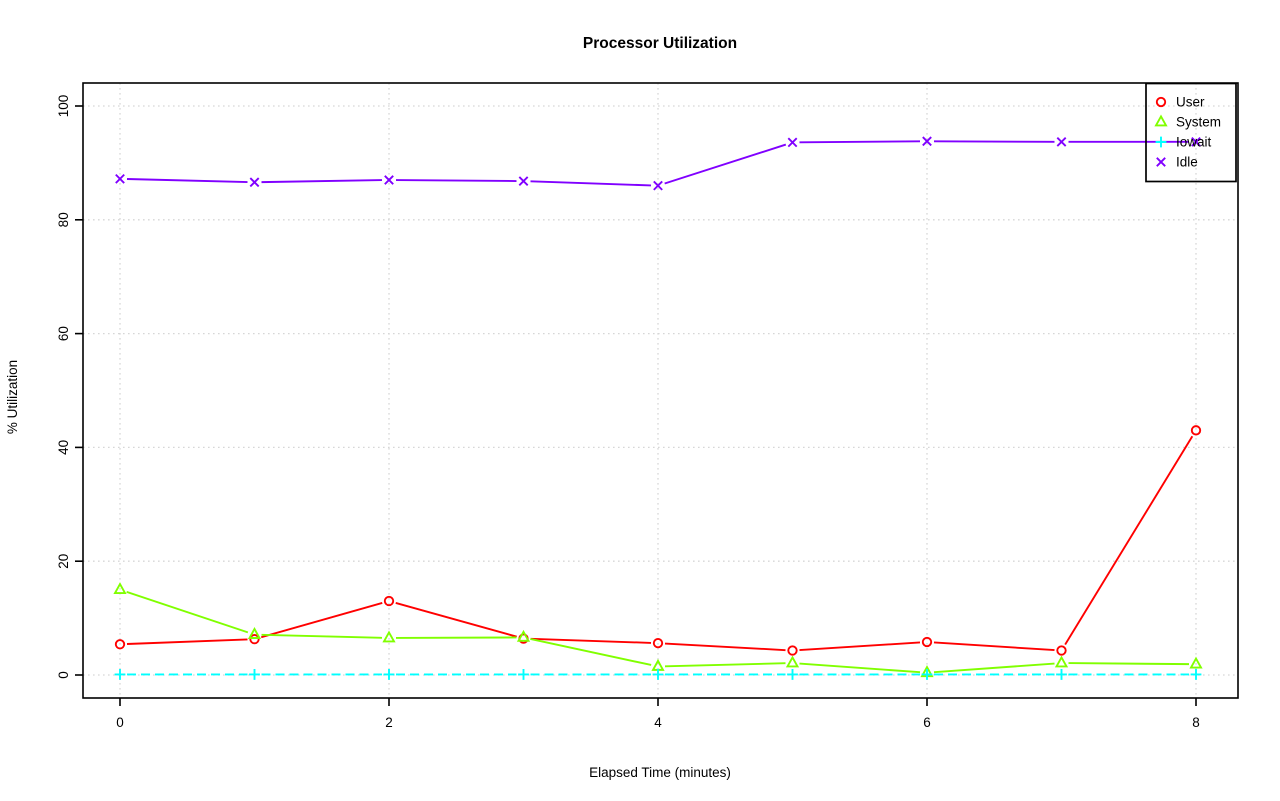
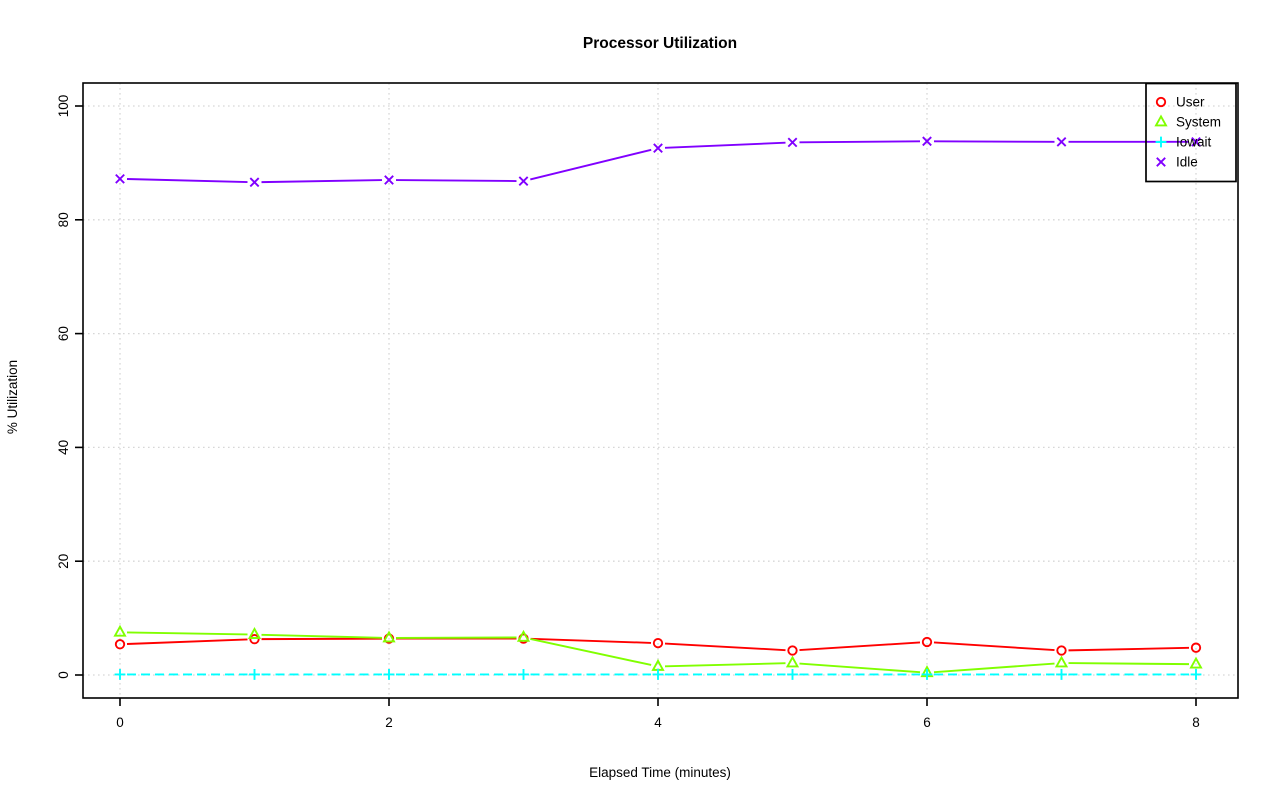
System/0: 15 -> 8
User/2: 13 -> 6
Idle/4: 86 -> 93
User/8: 43 -> 5
